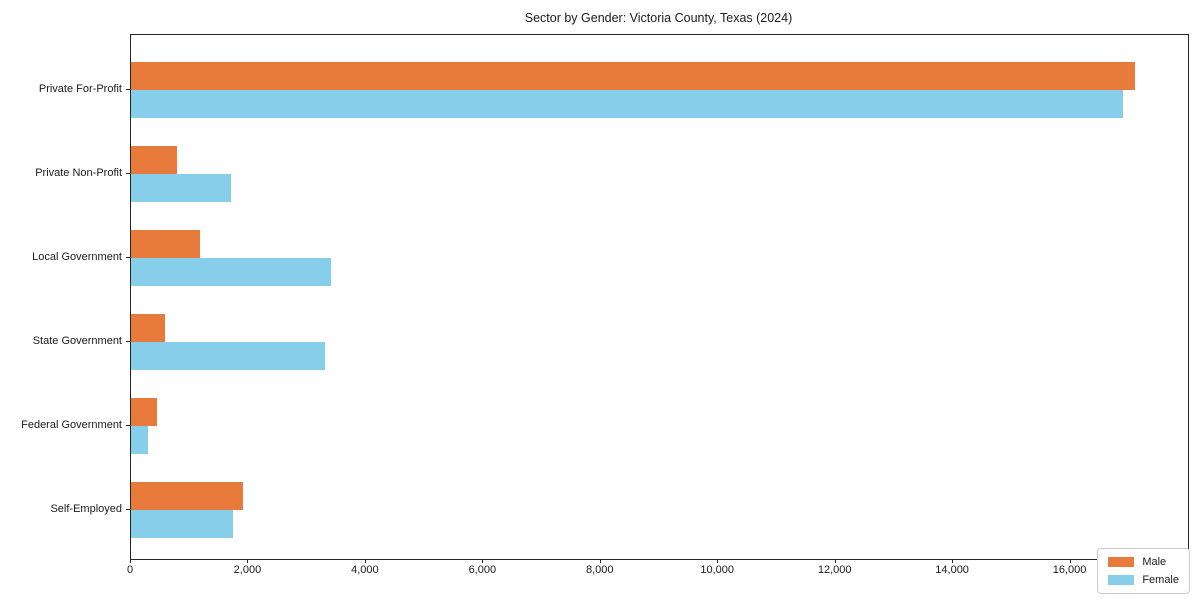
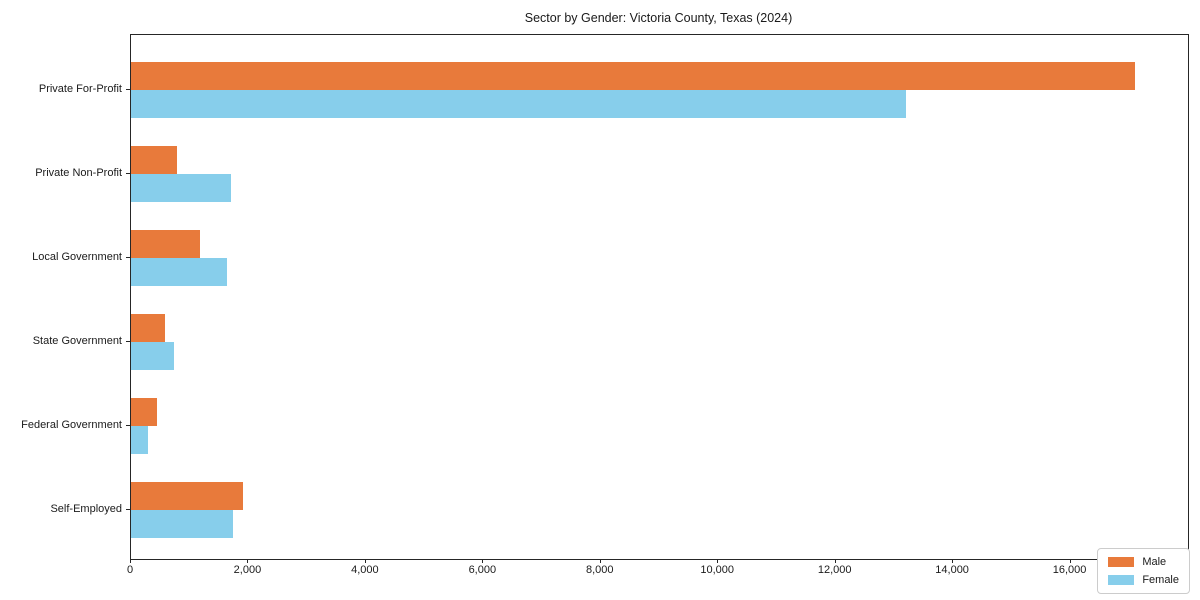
Female/Private For-Profit: 16900 -> 13200
Female/Local Government: 3400 -> 1600
Female/State Government: 3300 -> 700
